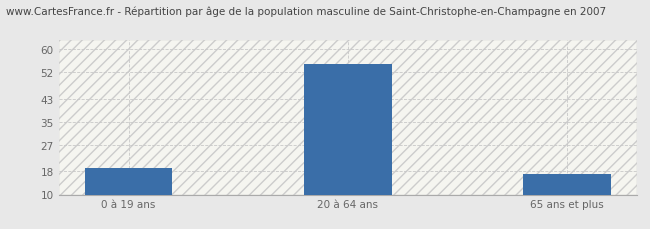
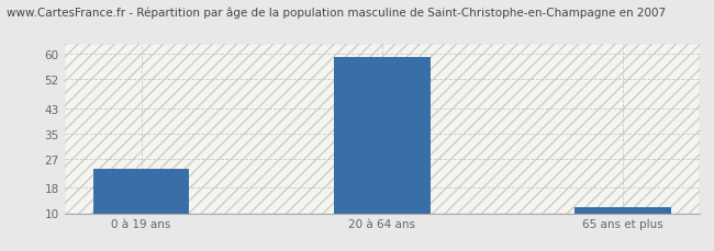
0 à 19 ans: 19 -> 24
20 à 64 ans: 55 -> 59
65 ans et plus: 17 -> 12
